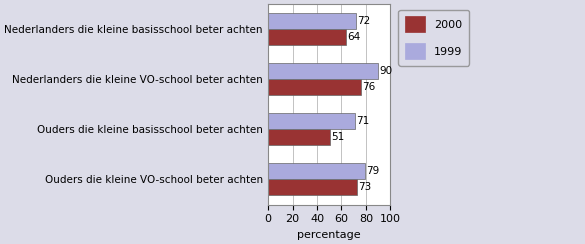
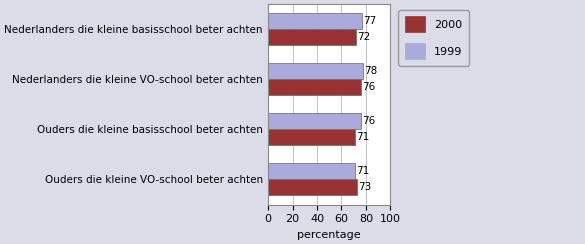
1999/Nederlanders die kleine basisschool beter achten: 72 -> 77
2000/Nederlanders die kleine basisschool beter achten: 64 -> 72
1999/Nederlanders die kleine VO-school beter achten: 90 -> 78
1999/Ouders die kleine basisschool beter achten: 71 -> 76
2000/Ouders die kleine basisschool beter achten: 51 -> 71
1999/Ouders die kleine VO-school beter achten: 79 -> 71
